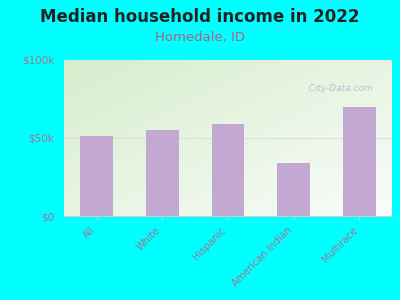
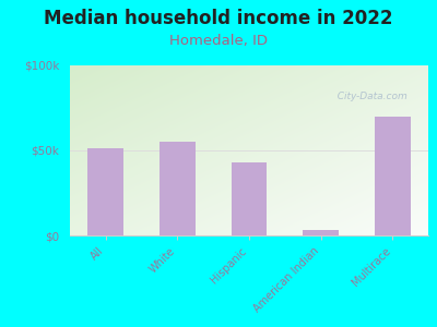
Hispanic: $59k -> $43k
American Indian: $34k -> $3k
